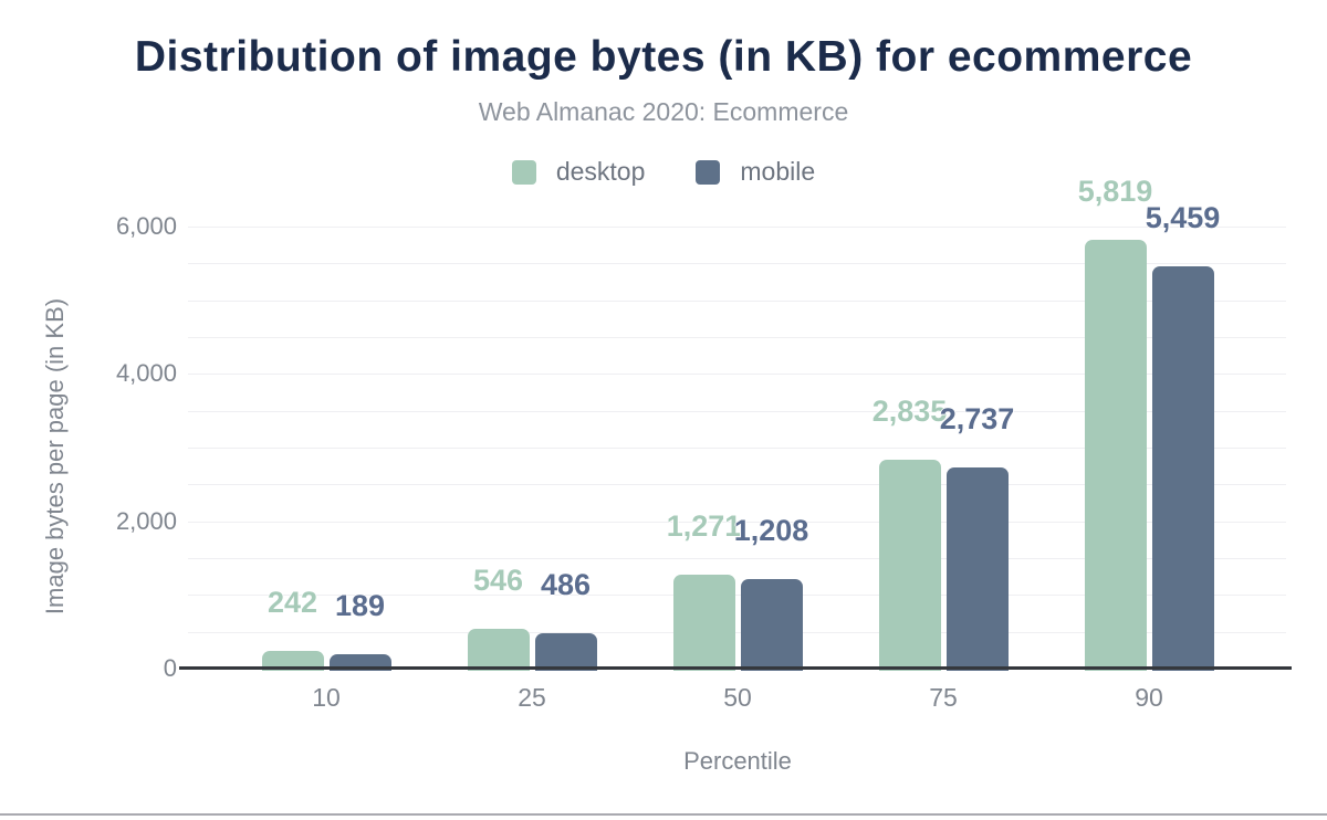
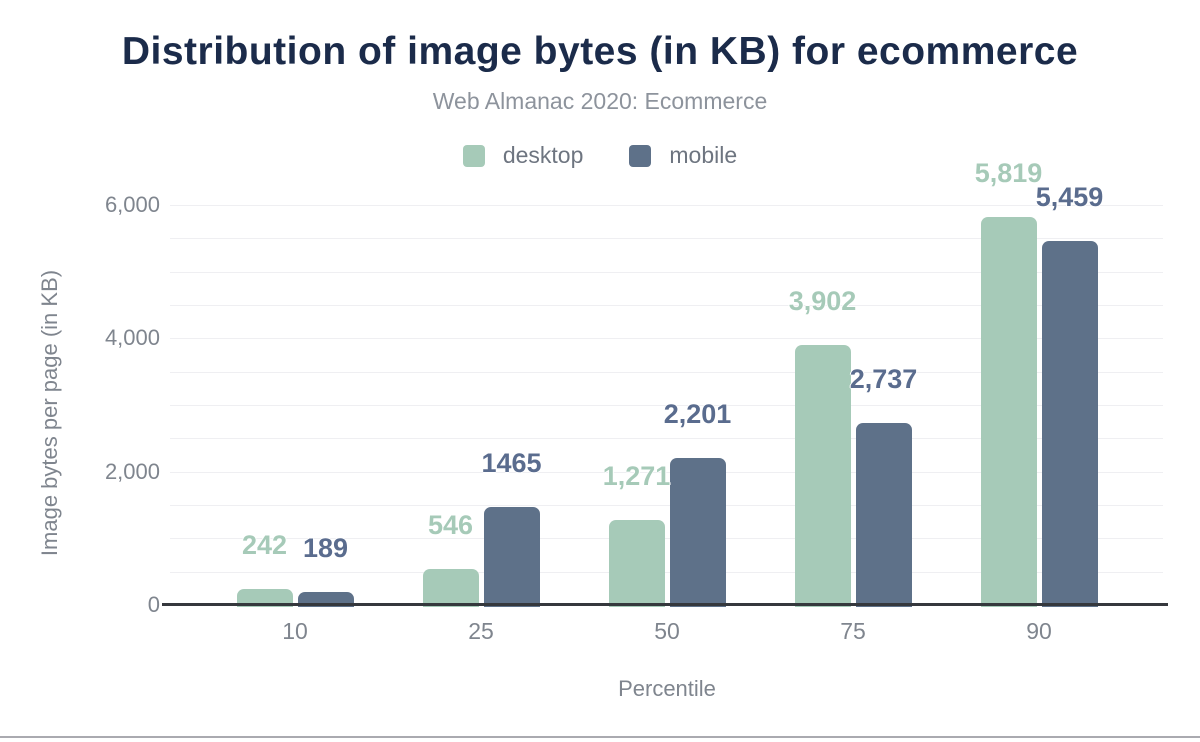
mobile/25: 486 -> 1465
mobile/50: 1,208 -> 2,201
desktop/75: 2,835 -> 3,902
